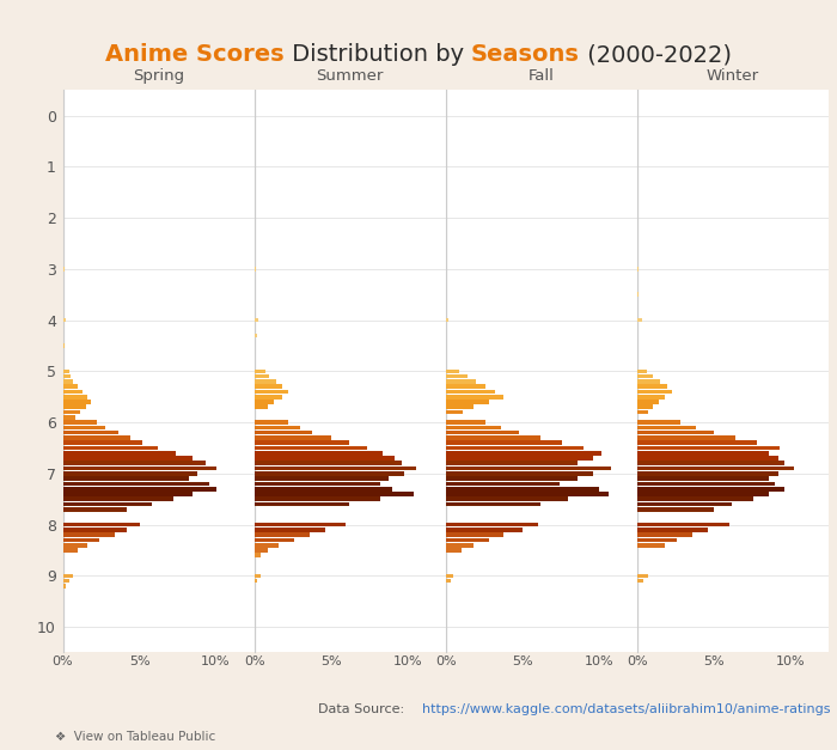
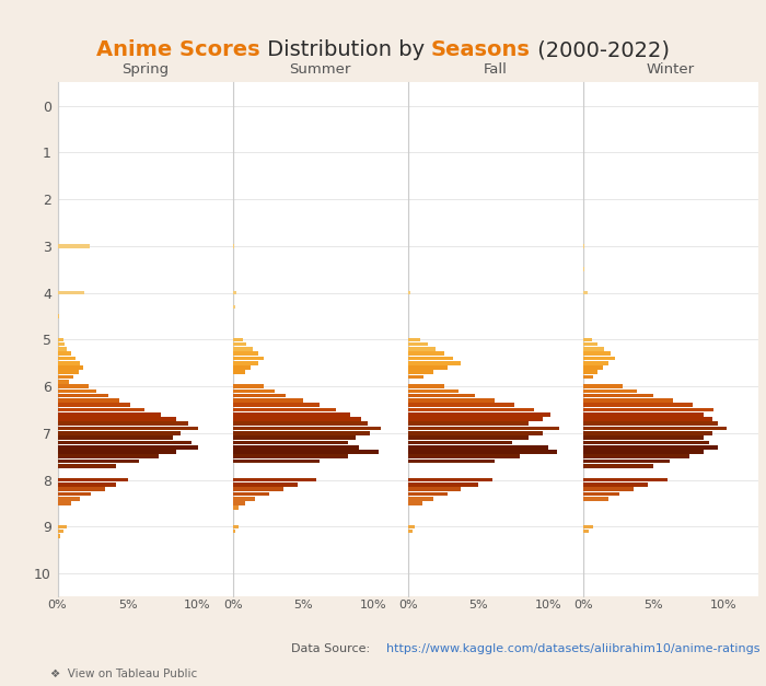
Spring/3: 0.1% -> 2.3%
Spring/4: 0.2% -> 1.9%
